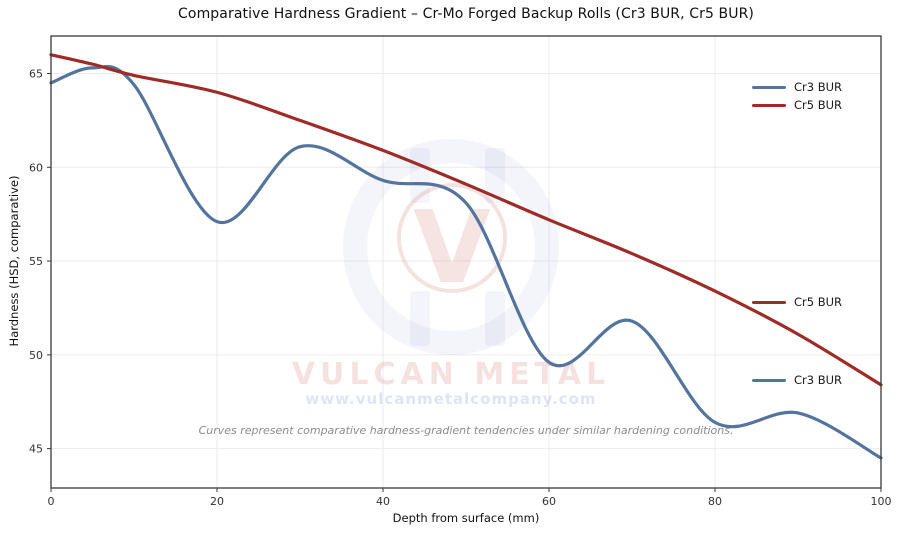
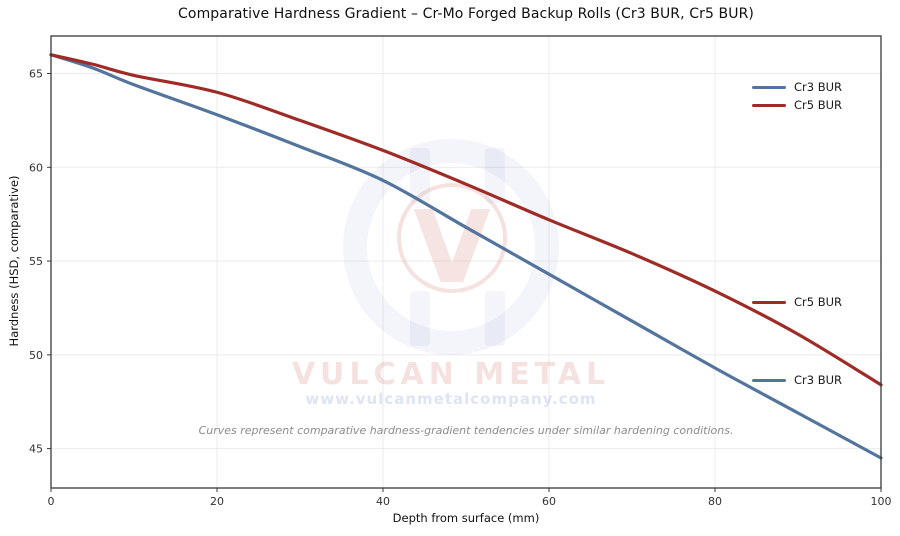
Cr3 BUR/0: 64.5 -> 66.0
Cr3 BUR/20: 57.1 -> 62.8
Cr3 BUR/50: 58.1 -> 56.8
Cr3 BUR/60: 49.6 -> 54.3
Cr3 BUR/80: 46.4 -> 49.3
